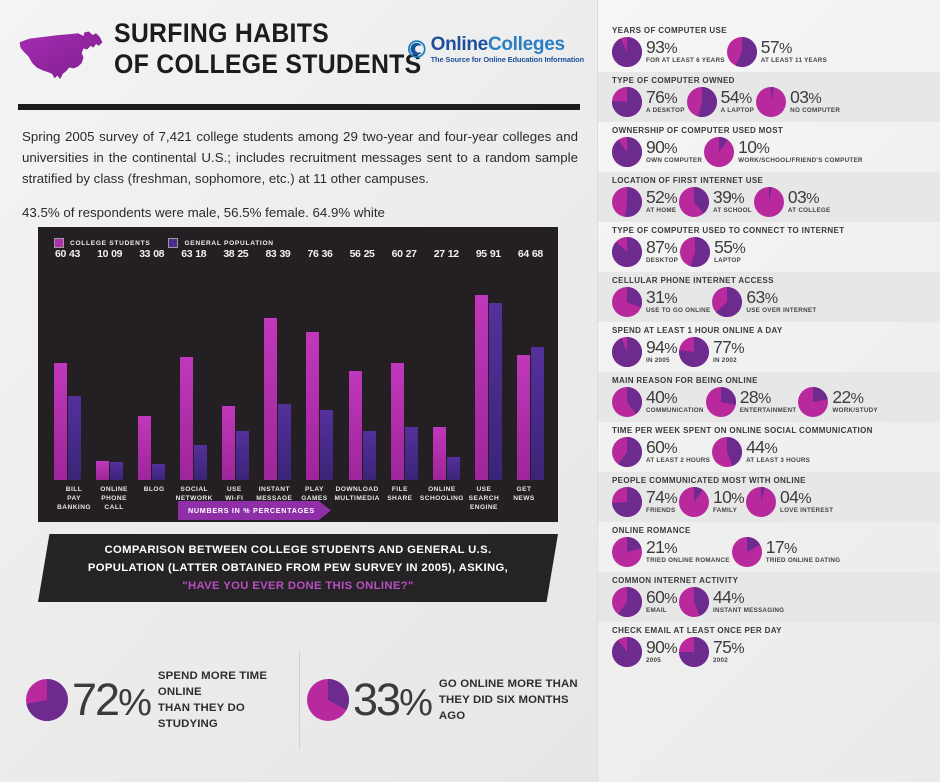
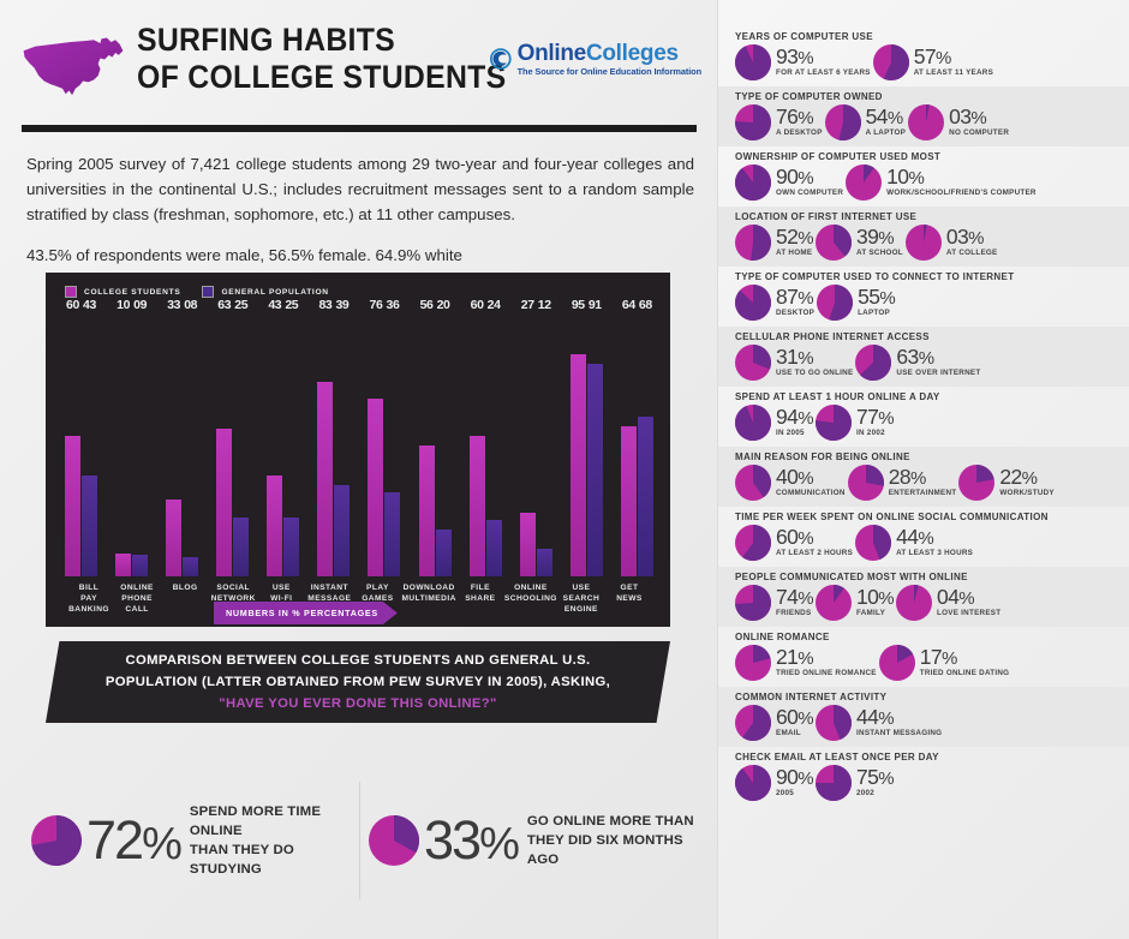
GENERAL POPULATION/SOCIAL NETWORK: 18 -> 25
COLLEGE STUDENTS/USE WI-FI: 38 -> 43
GENERAL POPULATION/DOWNLOAD MULTIMEDIA: 25 -> 20
GENERAL POPULATION/FILE SHARE: 27 -> 24
